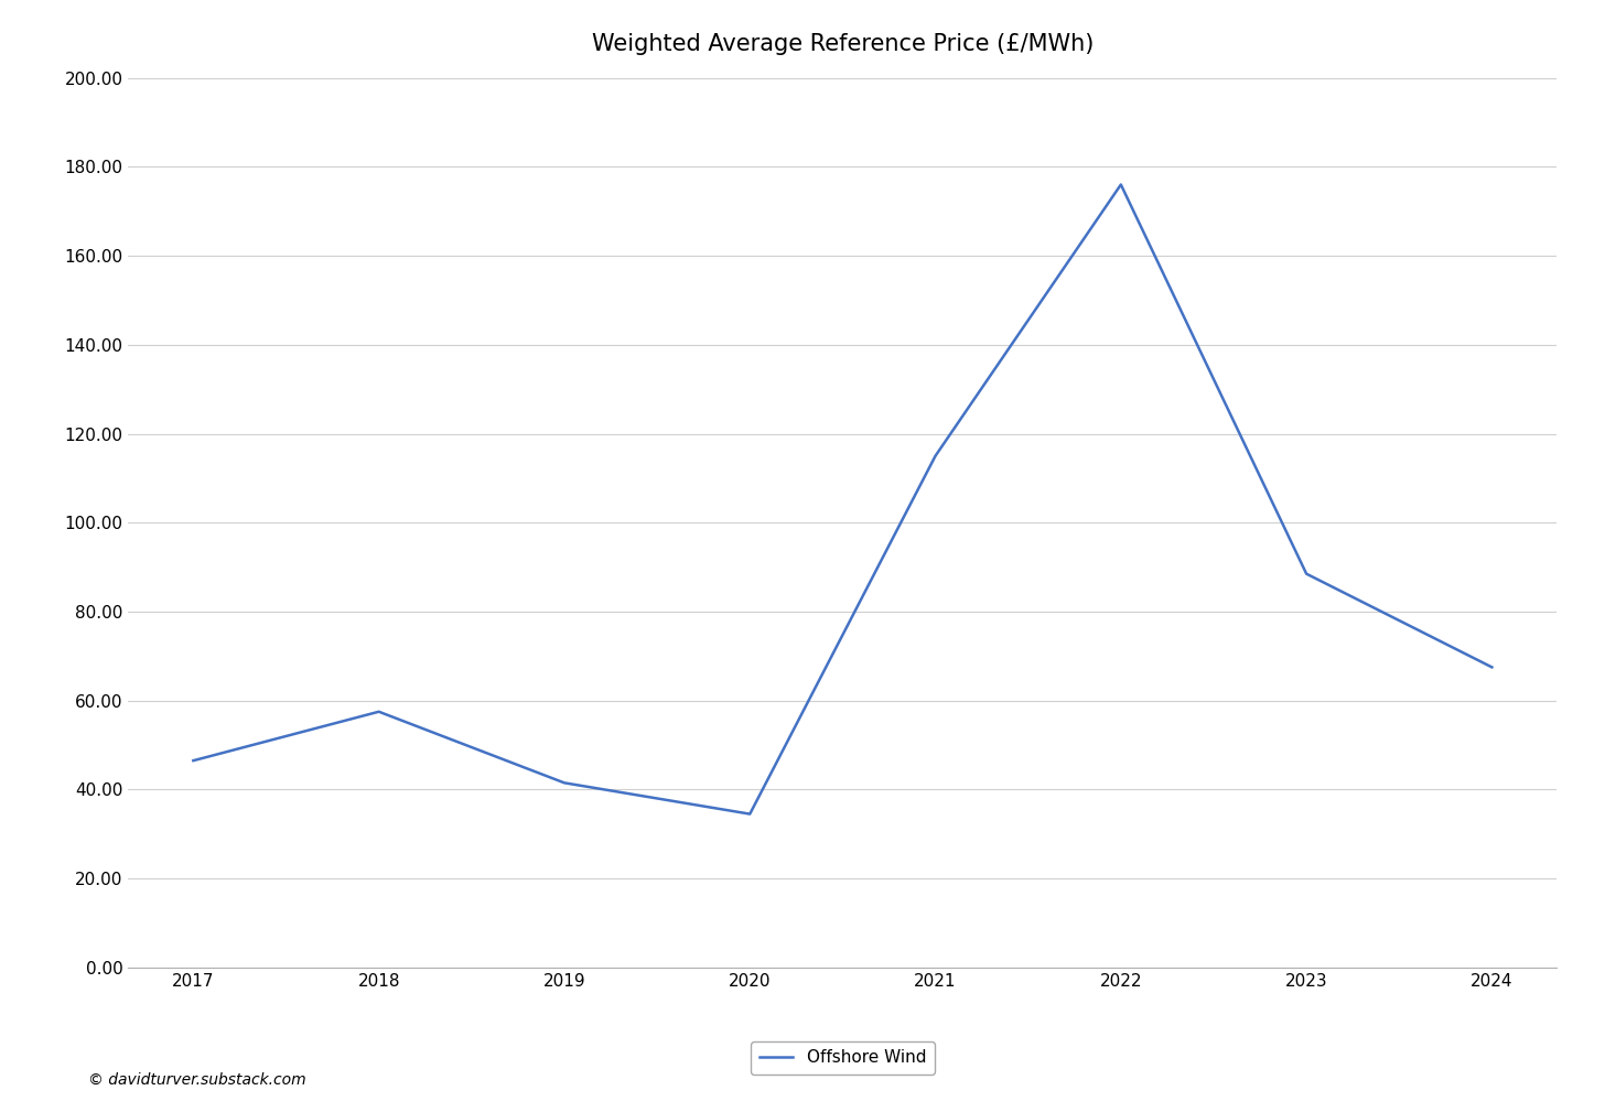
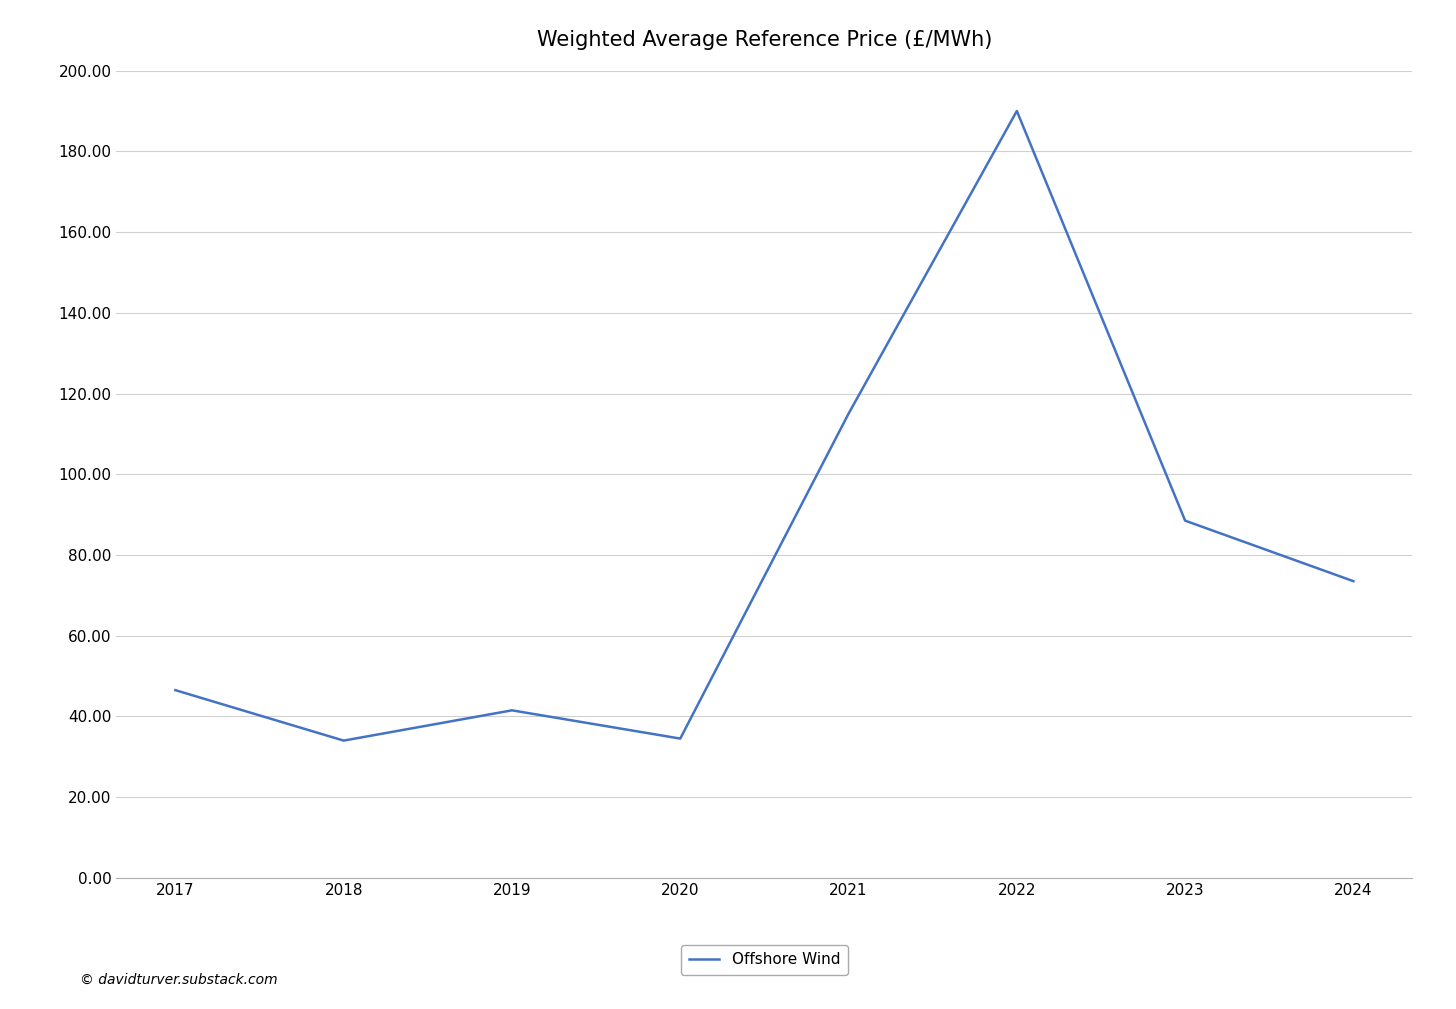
2018: 57.5 -> 34.0
2022: 176.0 -> 190.0
2024: 67.5 -> 73.5
